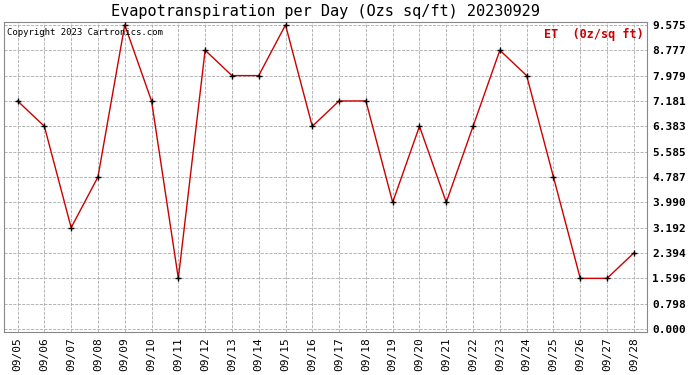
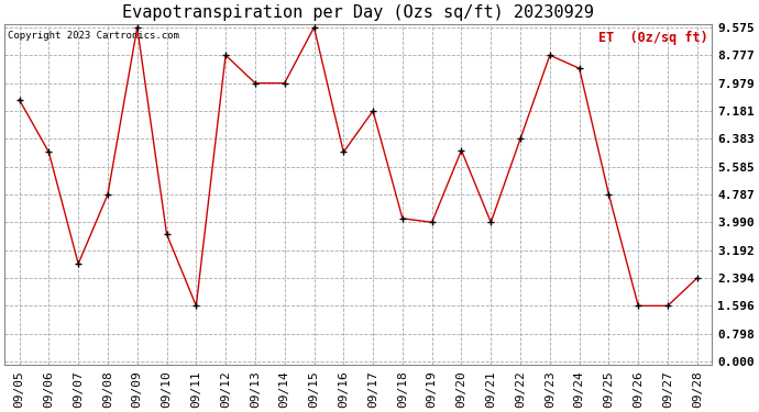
09/05: 7.18 -> 7.50
09/06: 6.38 -> 6.00
09/07: 3.19 -> 2.80
09/10: 7.18 -> 3.65
09/16: 6.38 -> 6.00
09/18: 7.18 -> 4.10
09/20: 6.38 -> 6.05
09/24: 7.98 -> 8.40
